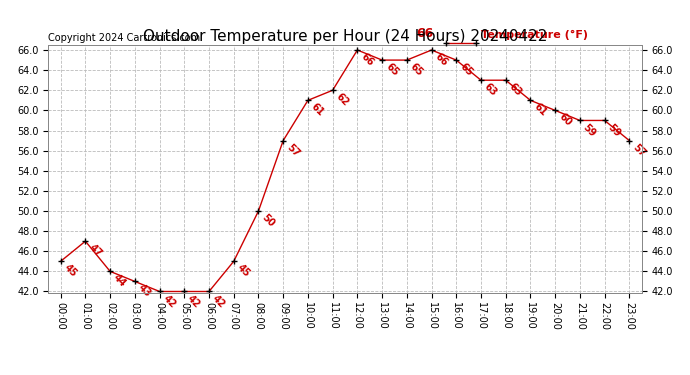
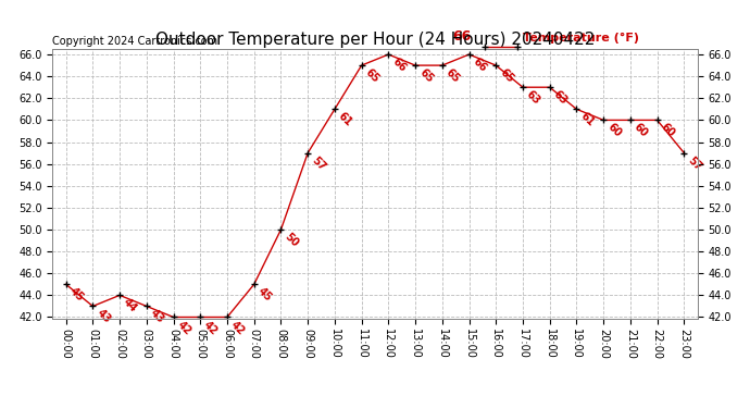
01:00: 47 -> 43
11:00: 62 -> 65
21:00: 59 -> 60
22:00: 59 -> 60
